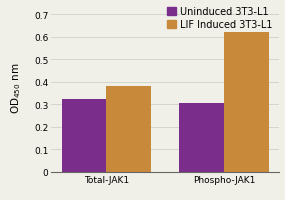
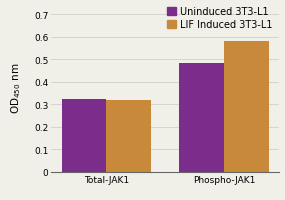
LIF Induced 3T3-L1/Total-JAK1: 0.38 -> 0.32
Uninduced 3T3-L1/Phospho-JAK1: 0.305 -> 0.485
LIF Induced 3T3-L1/Phospho-JAK1: 0.62 -> 0.58
